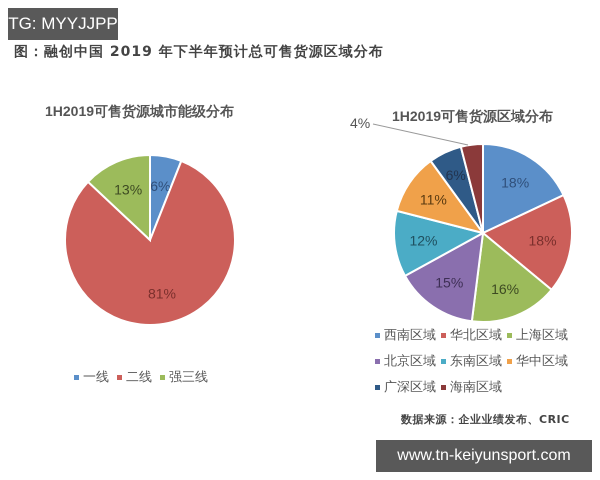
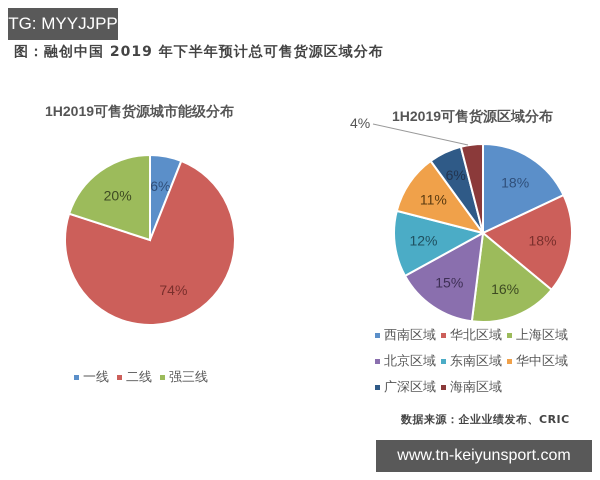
1H2019可售货源城市能级分布/二线: 81% -> 74%
1H2019可售货源城市能级分布/强三线: 13% -> 20%
